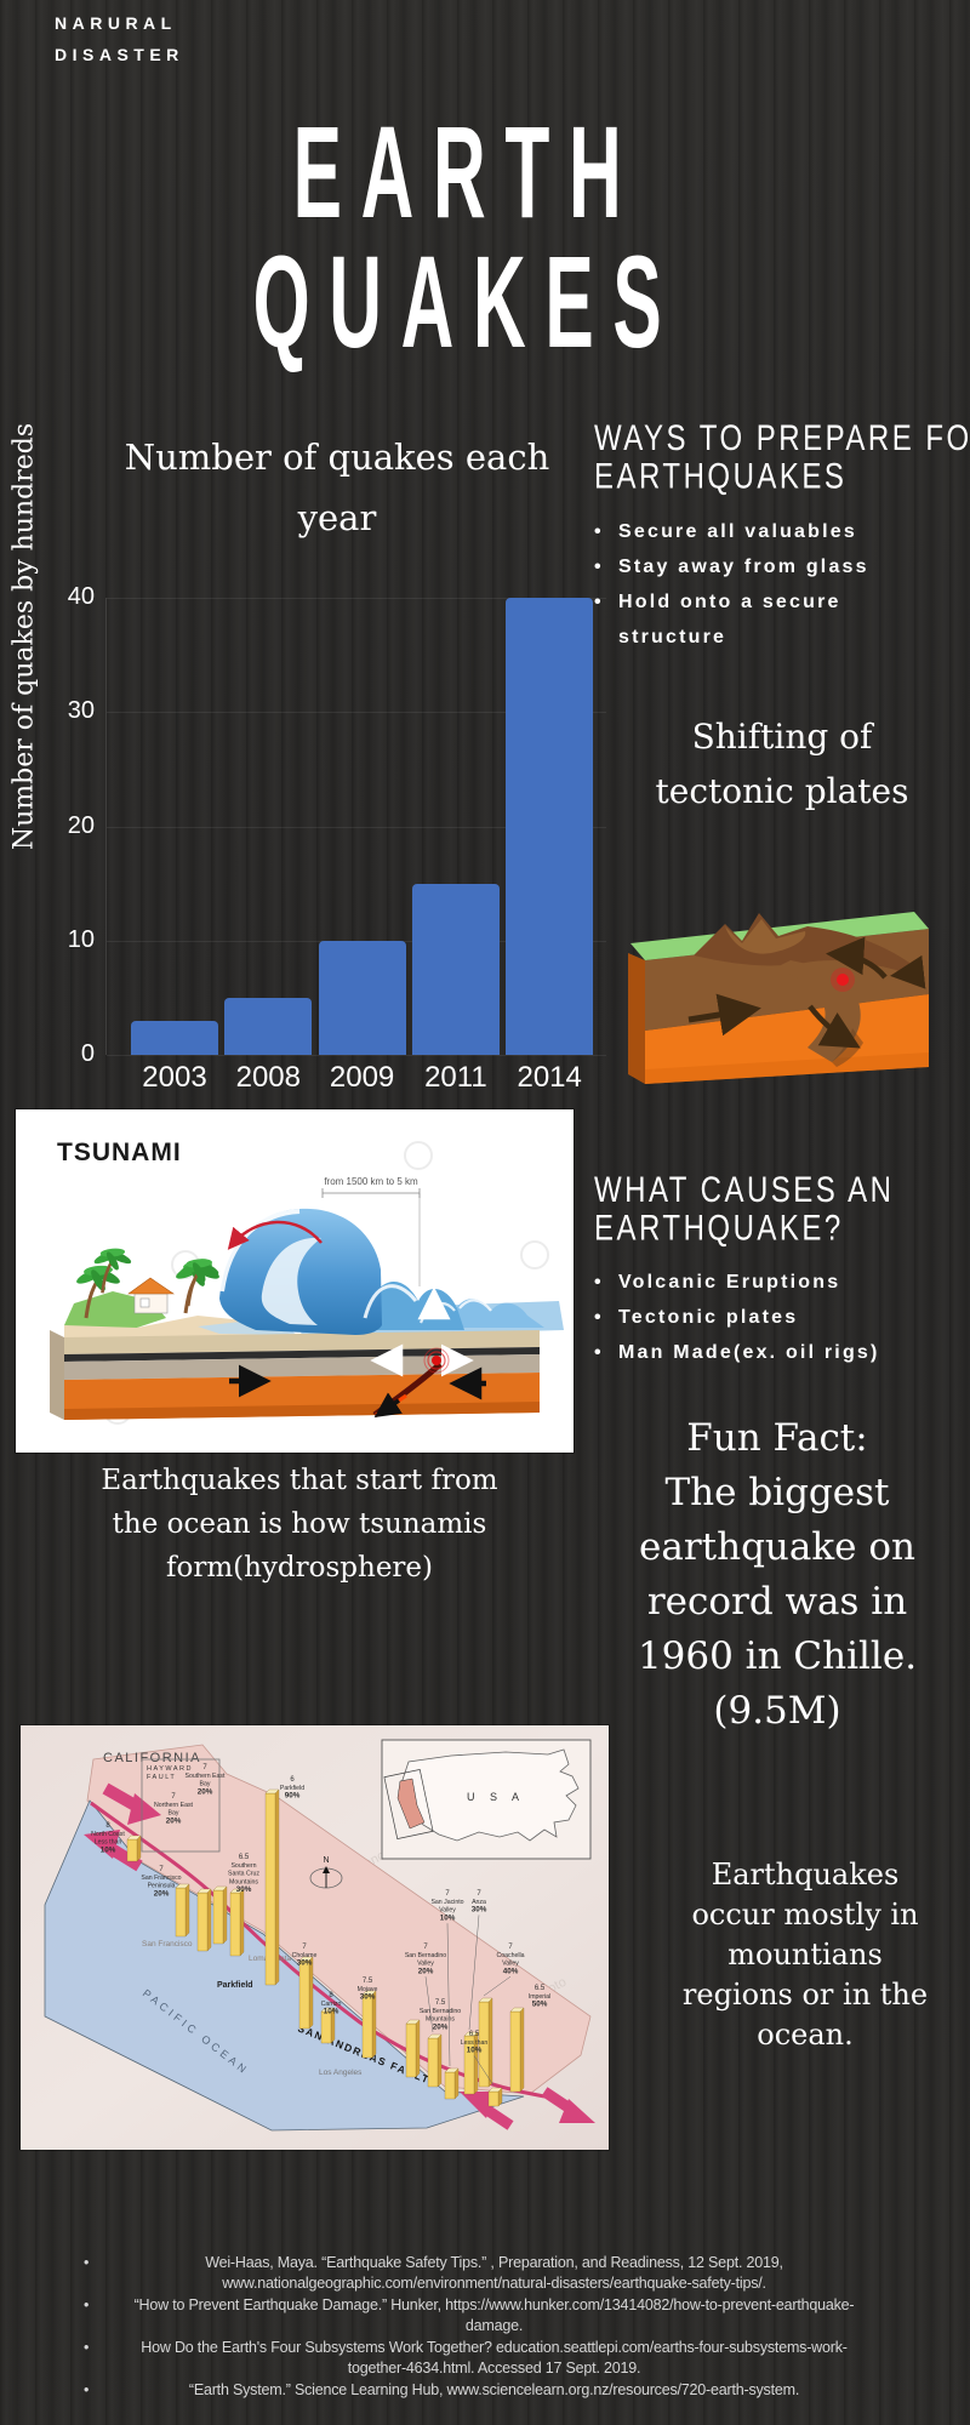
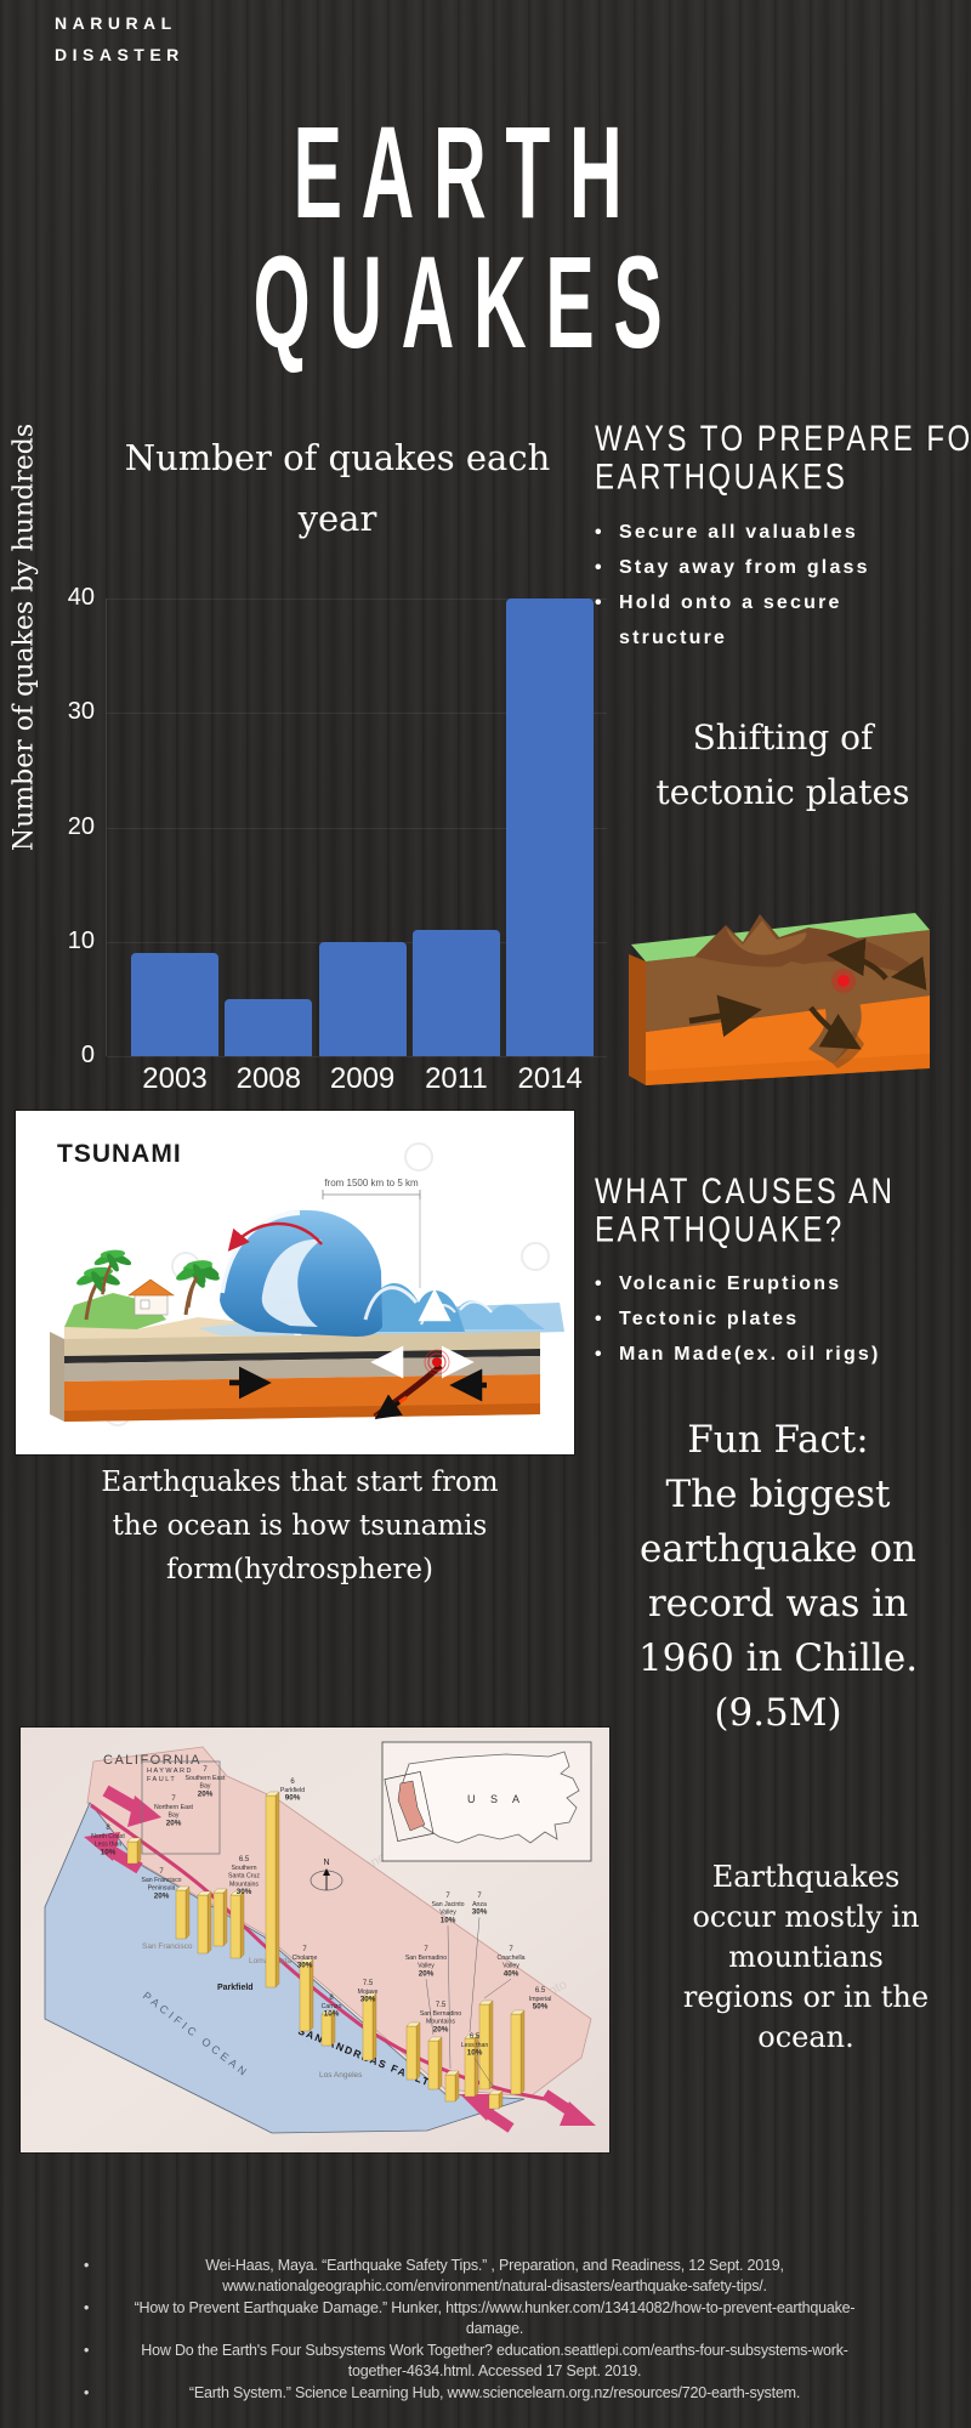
2003: 3 -> 9
2011: 15 -> 11
